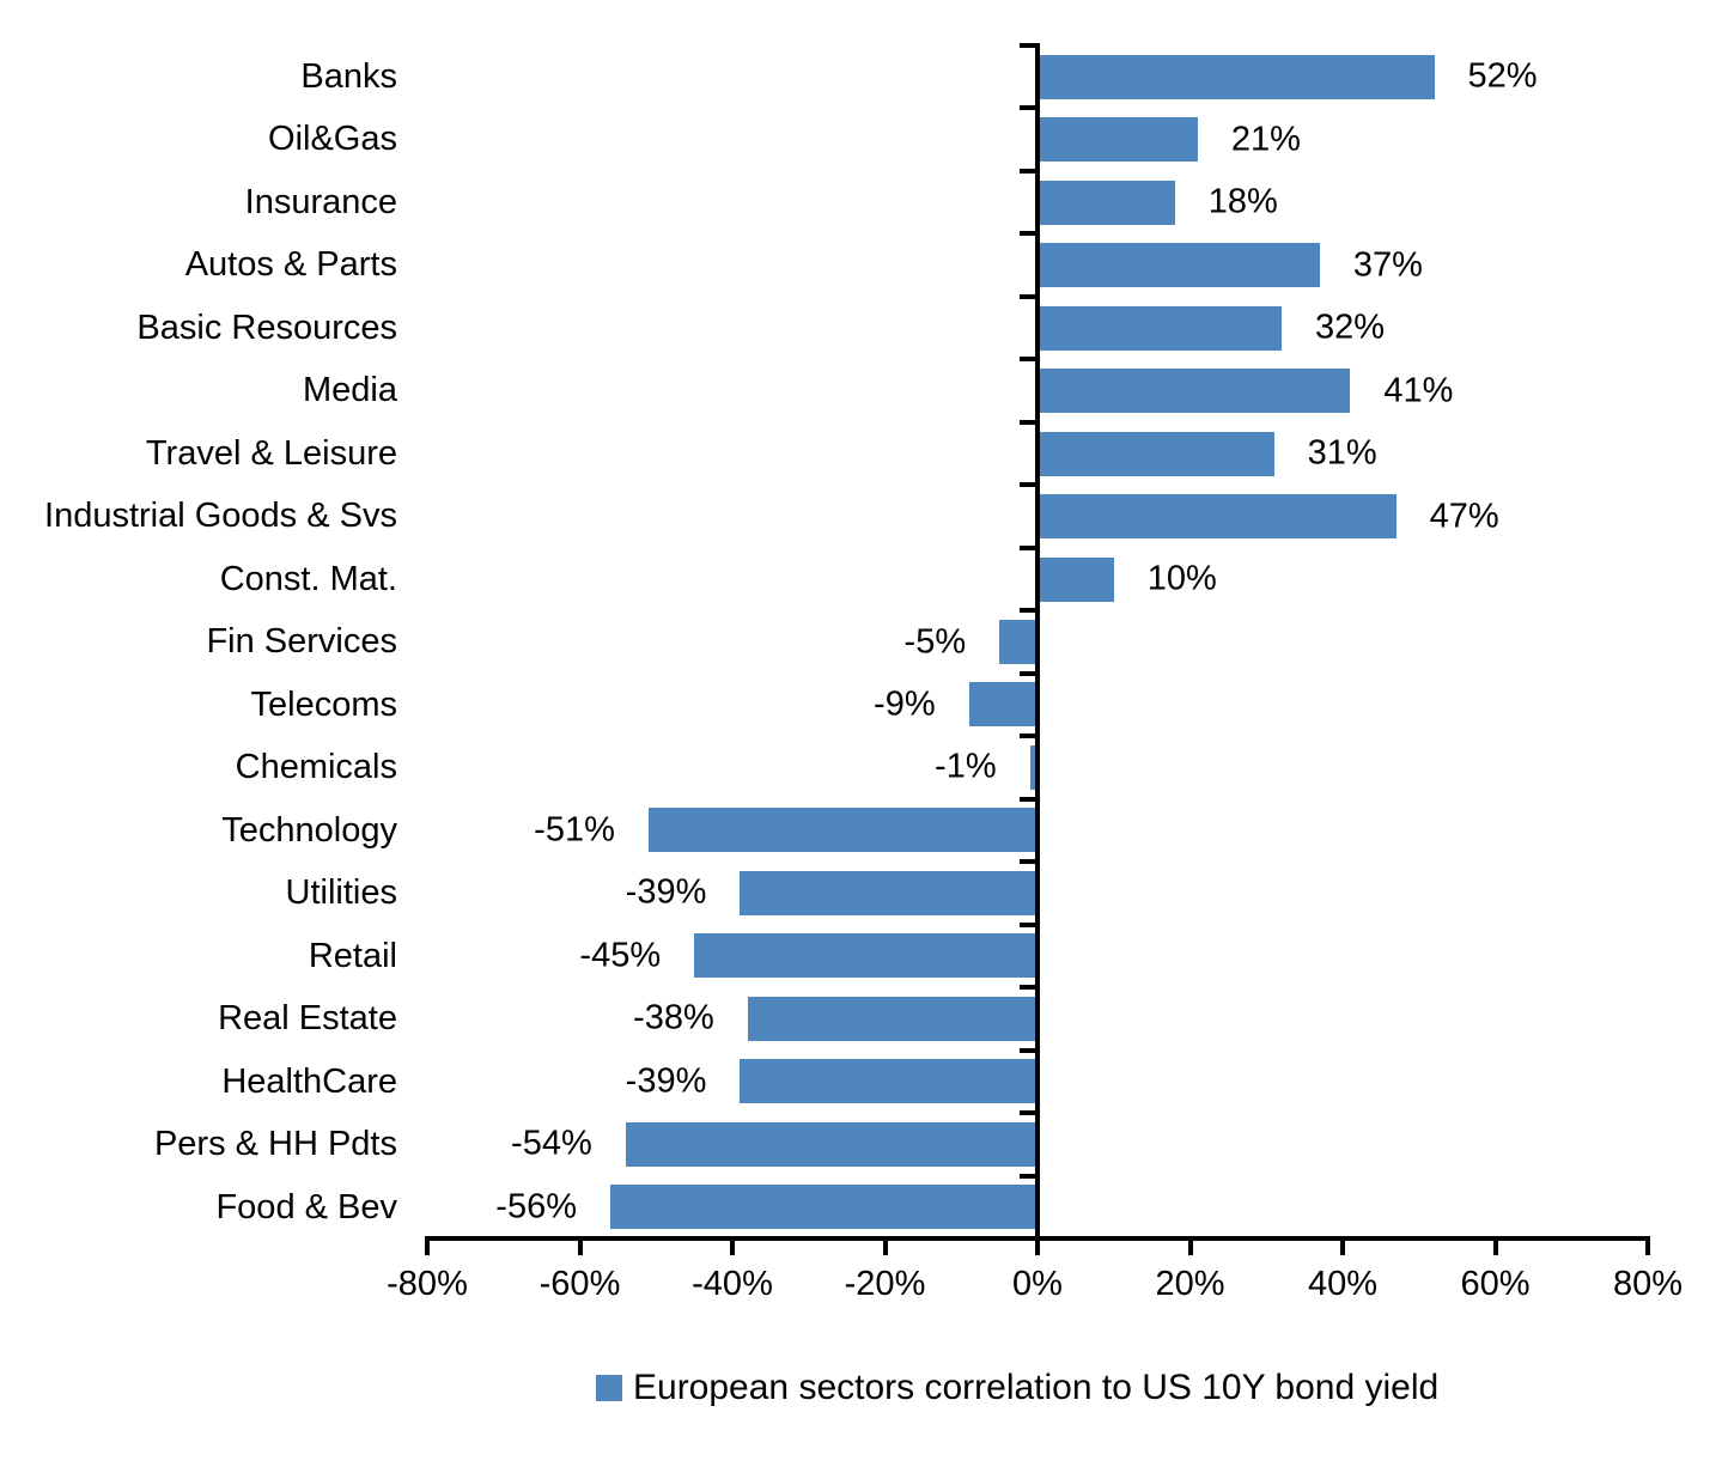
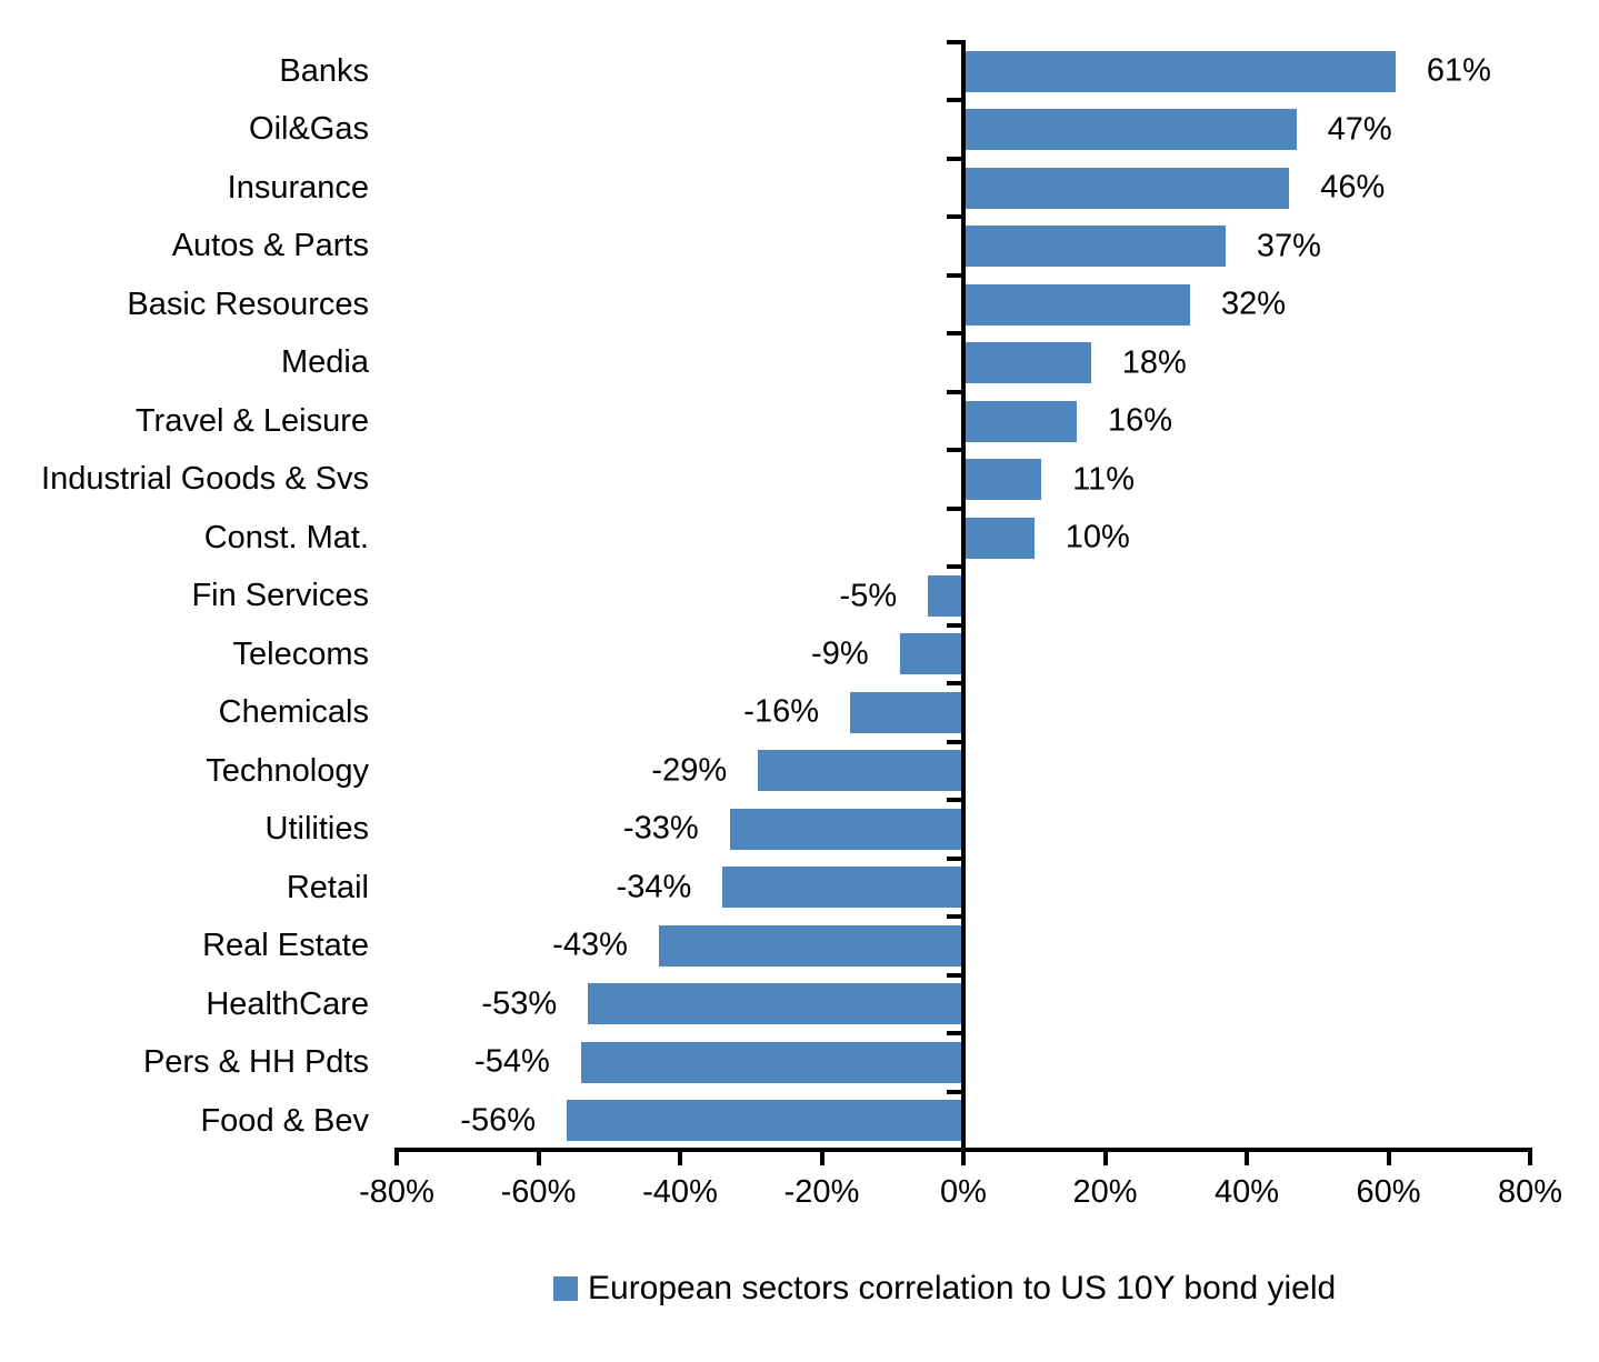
Banks: 52% -> 61%
Oil&Gas: 21% -> 47%
Insurance: 18% -> 46%
Media: 41% -> 18%
Travel & Leisure: 31% -> 16%
Industrial Goods & Svs: 47% -> 11%
Chemicals: -1% -> -16%
Technology: -51% -> -29%
Utilities: -39% -> -33%
Retail: -45% -> -34%
Real Estate: -38% -> -43%
HealthCare: -39% -> -53%
